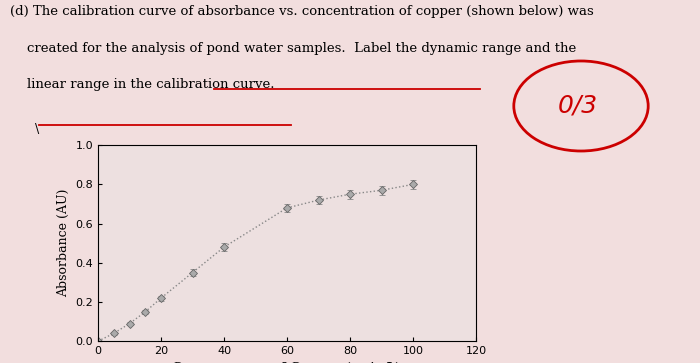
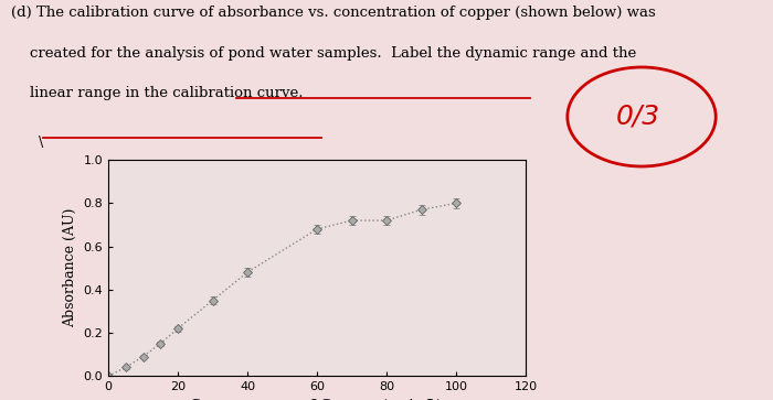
80: 0.75 -> 0.72
